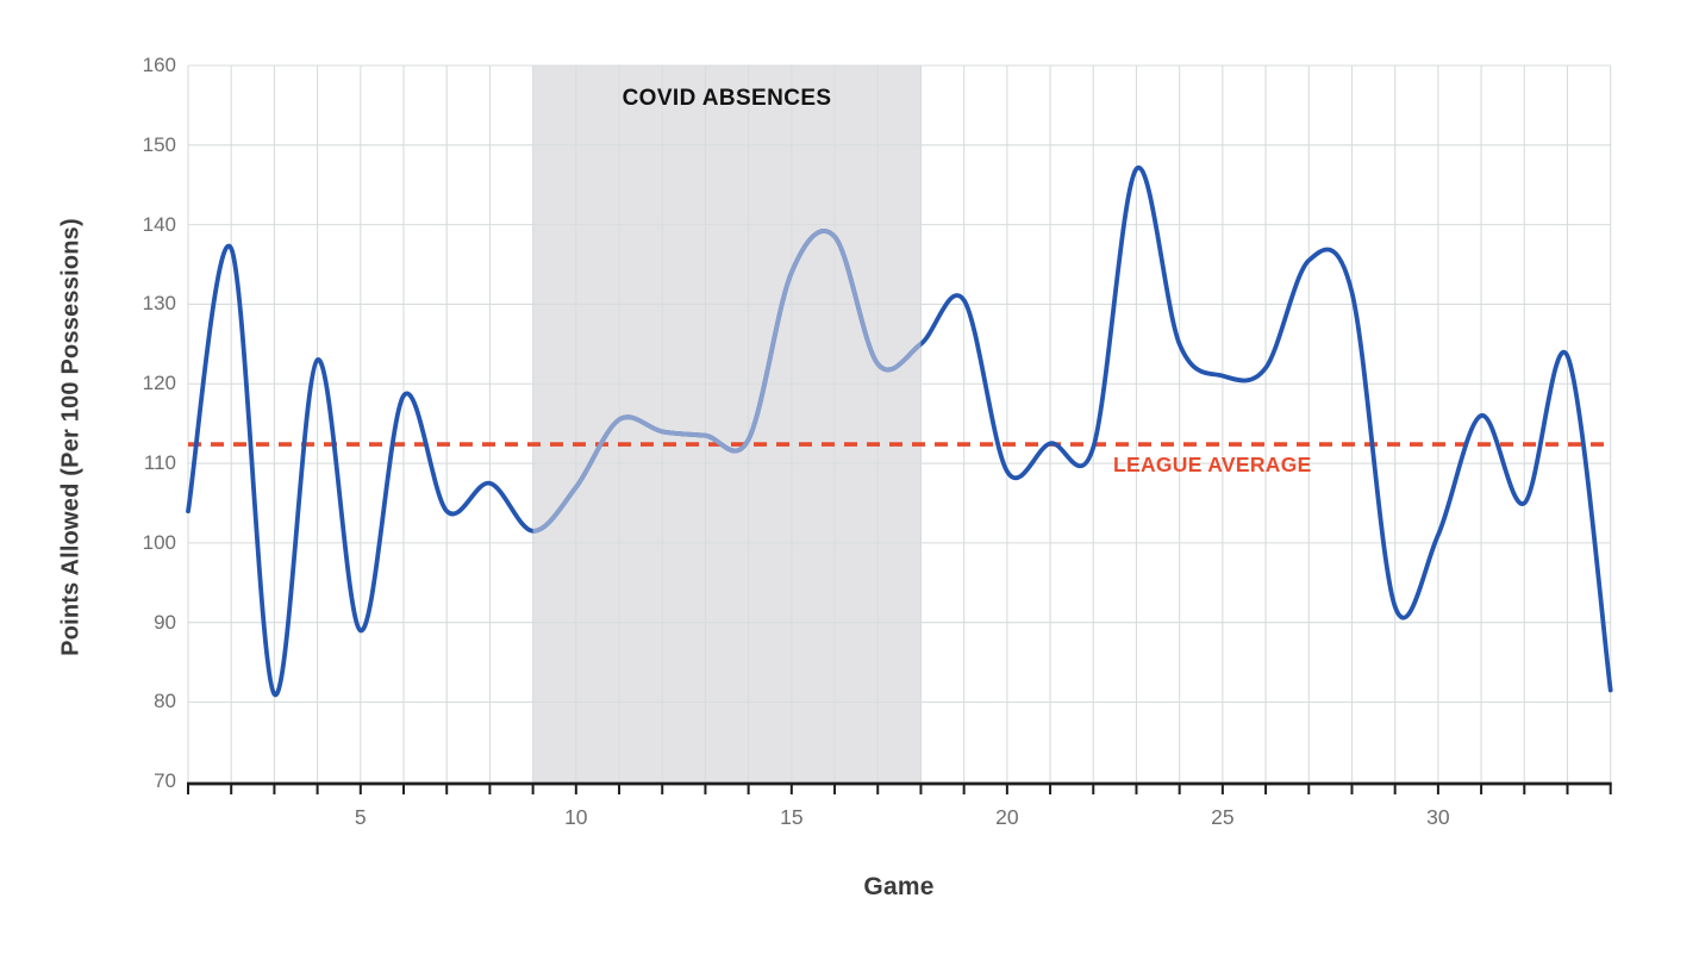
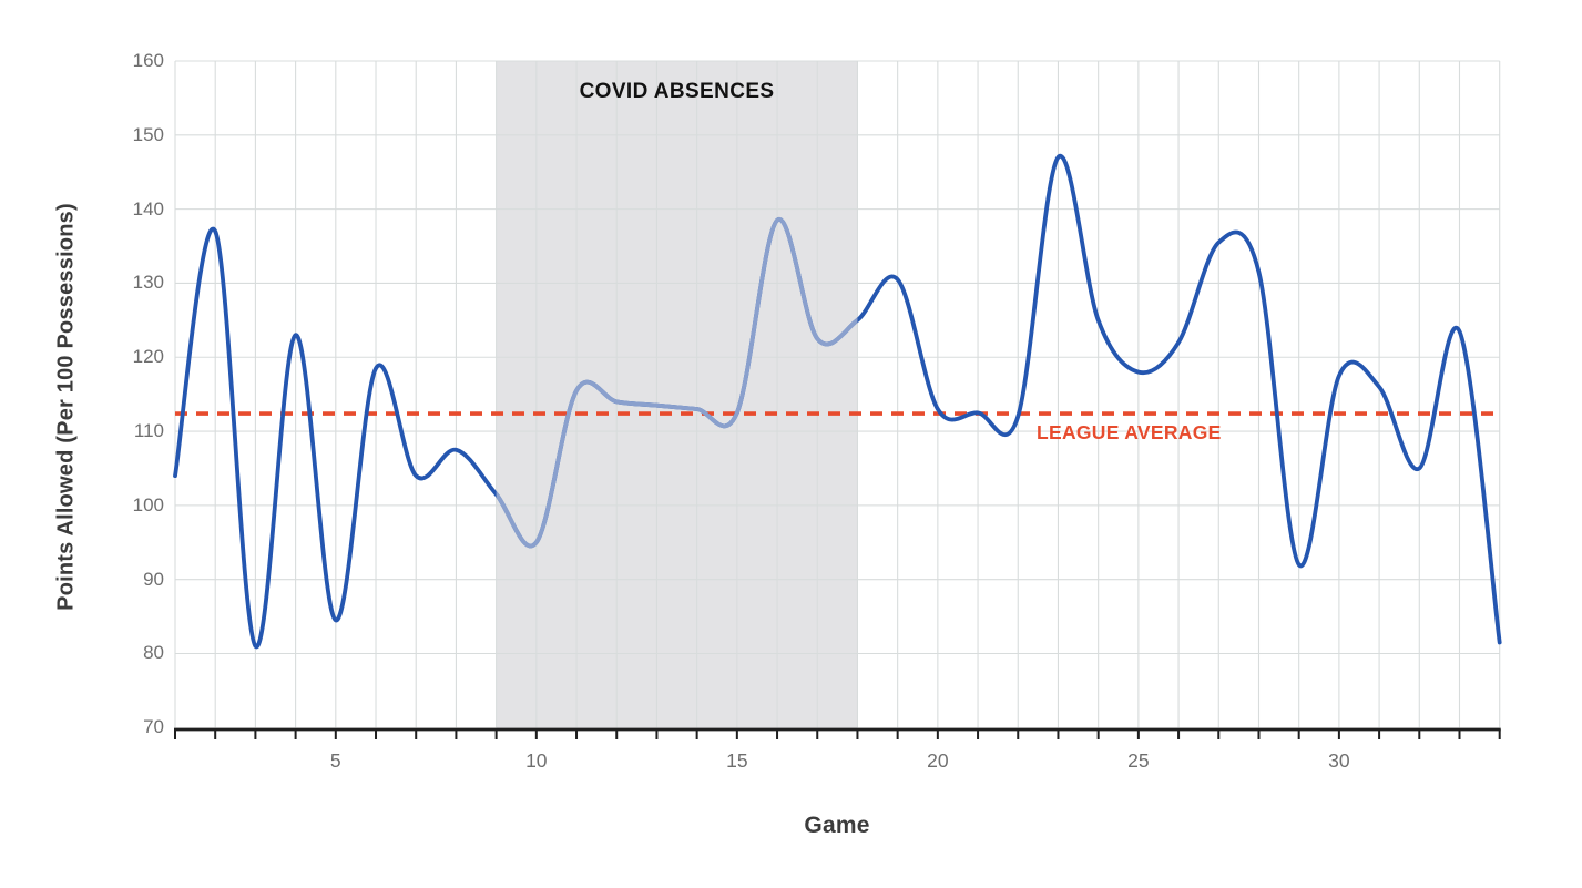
5: 89 -> 84
10: 107 -> 95
15: 134 -> 112
20: 109 -> 113
25: 121 -> 118
30: 101 -> 118
